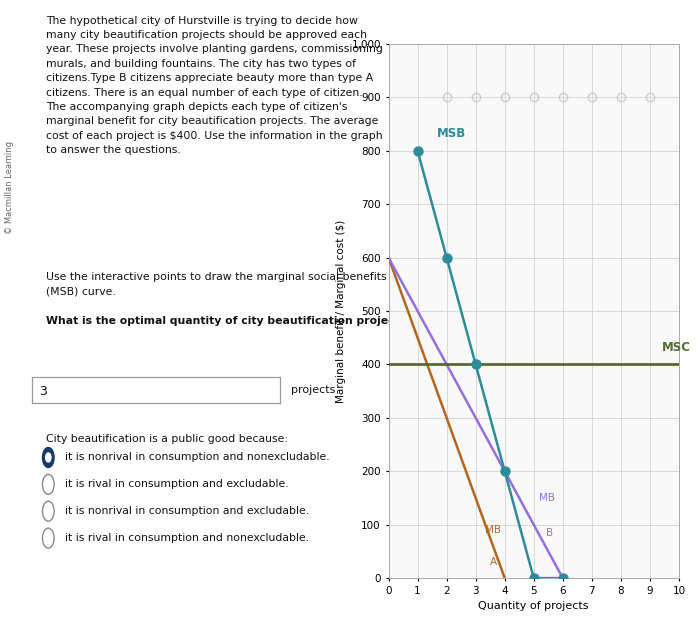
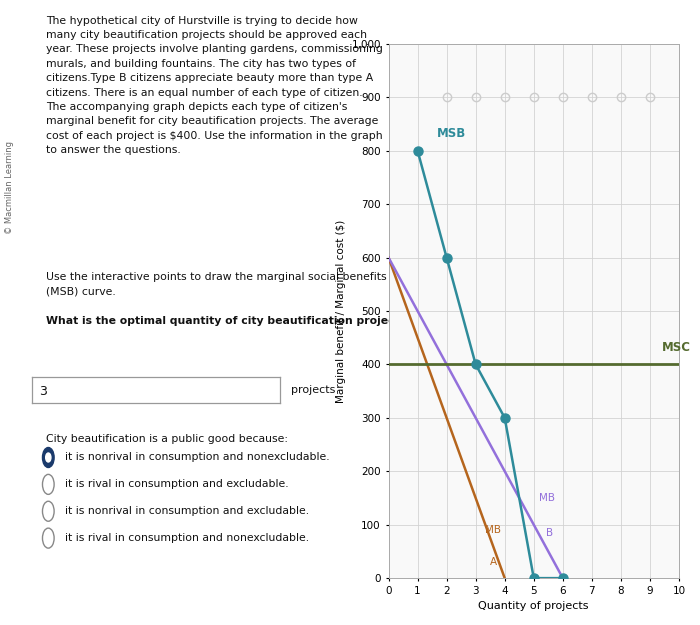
4: 200 -> 300
